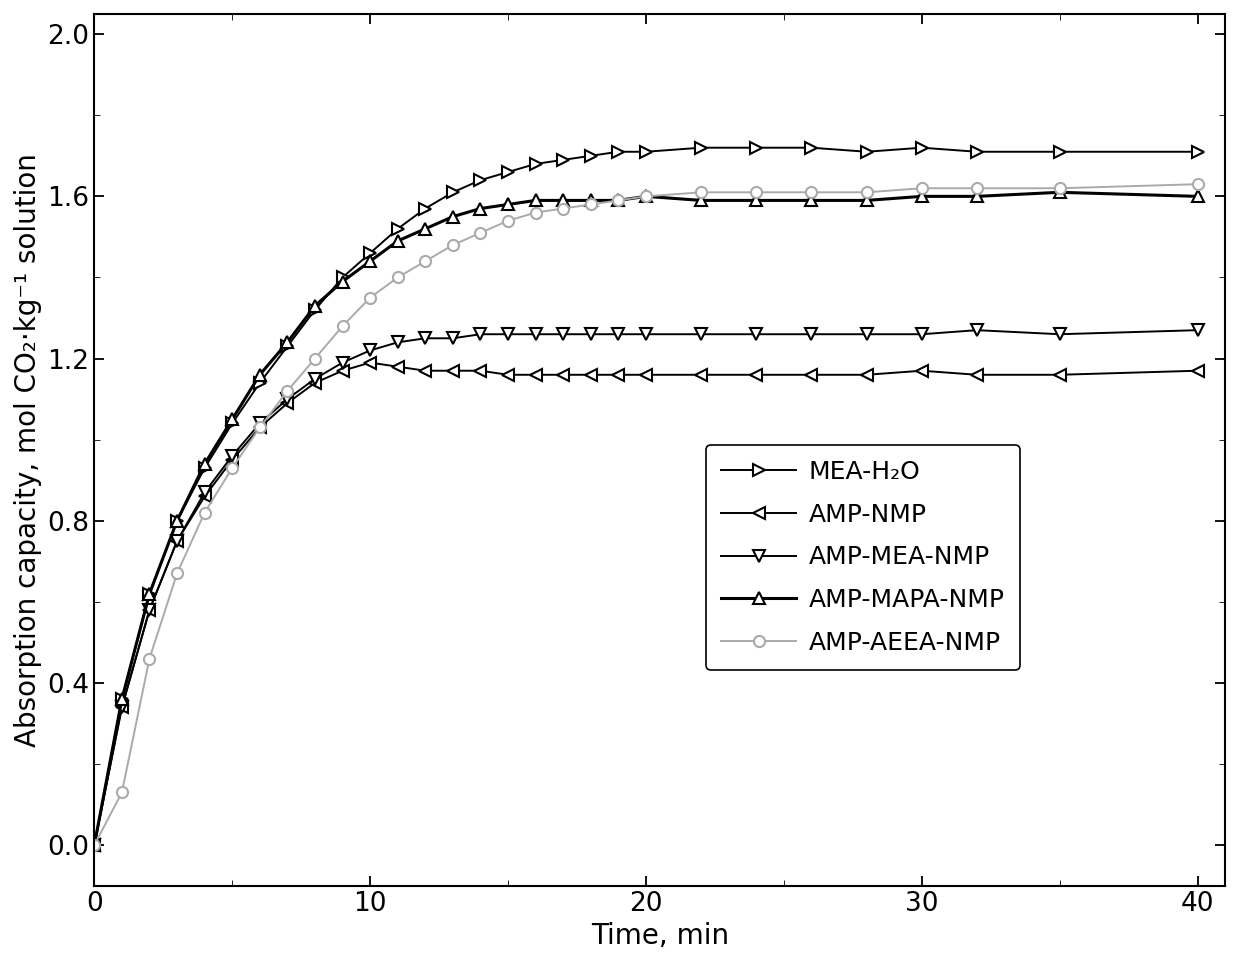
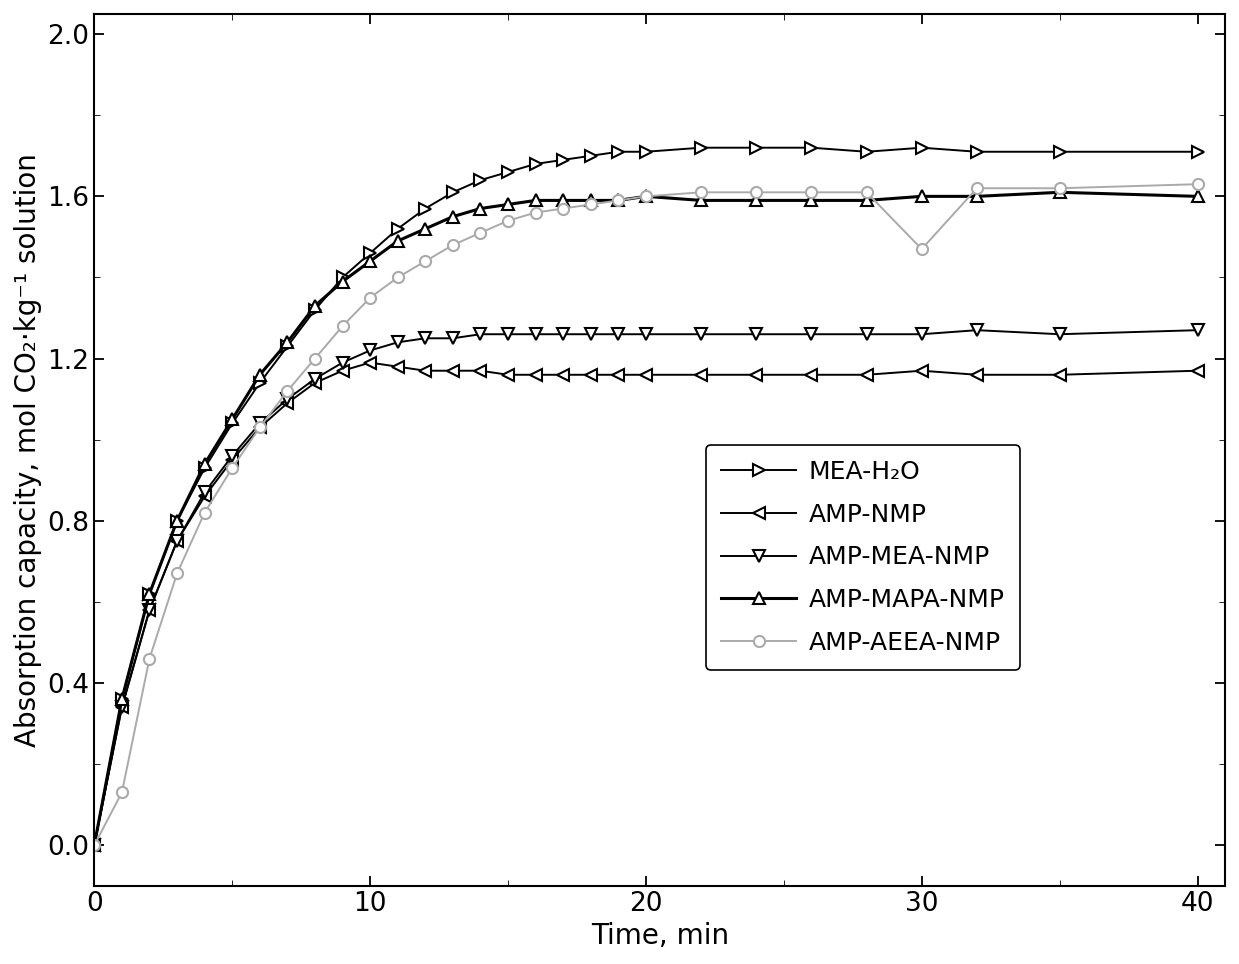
AMP-AEEA-NMP/30: 1.62 -> 1.47
